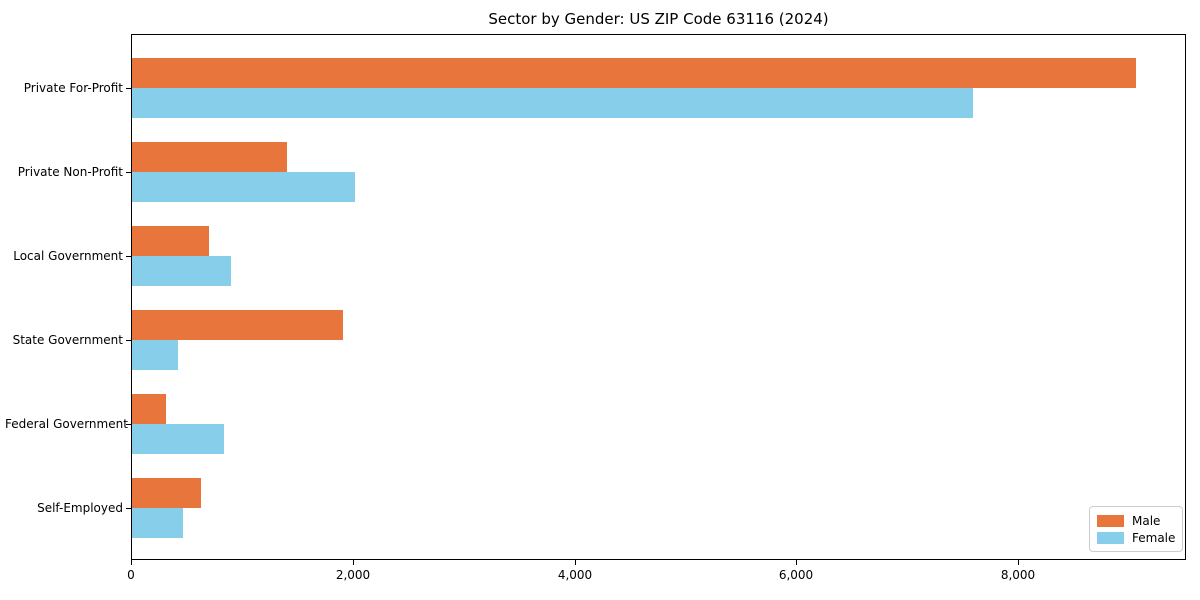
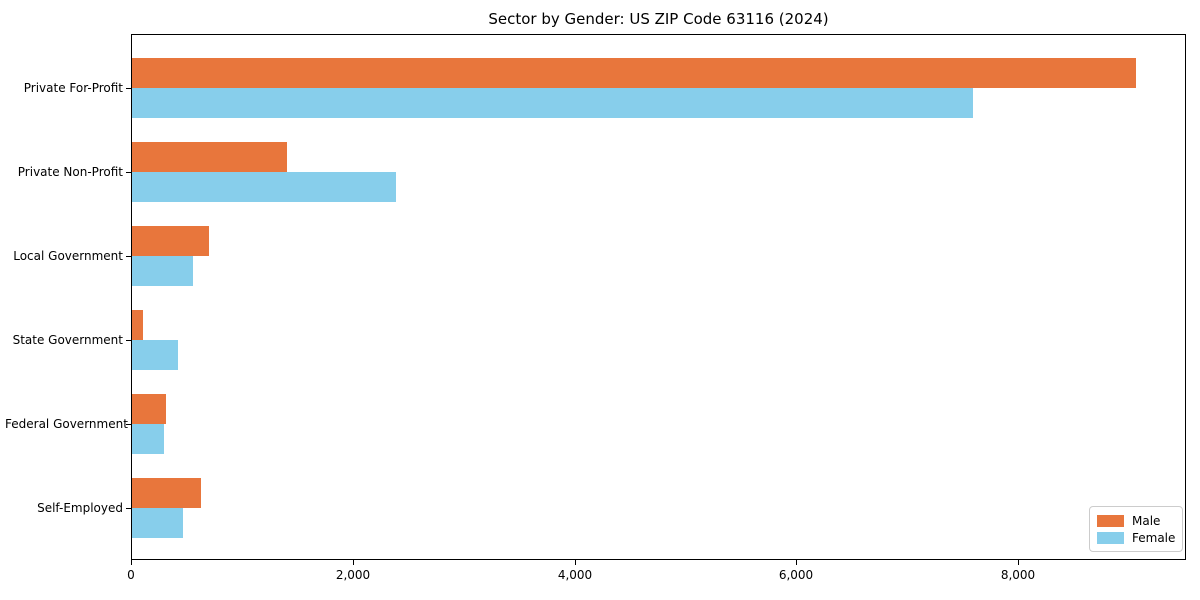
Female/Private Non-Profit: 2020 -> 2390
Female/Local Government: 900 -> 560
Male/State Government: 1910 -> 110
Female/Federal Government: 840 -> 300
